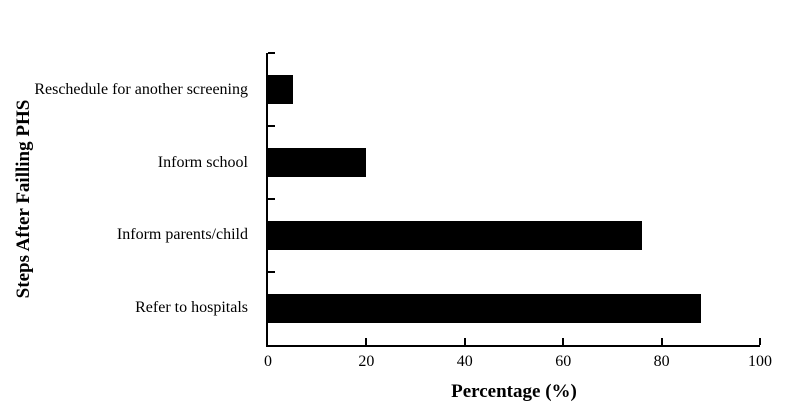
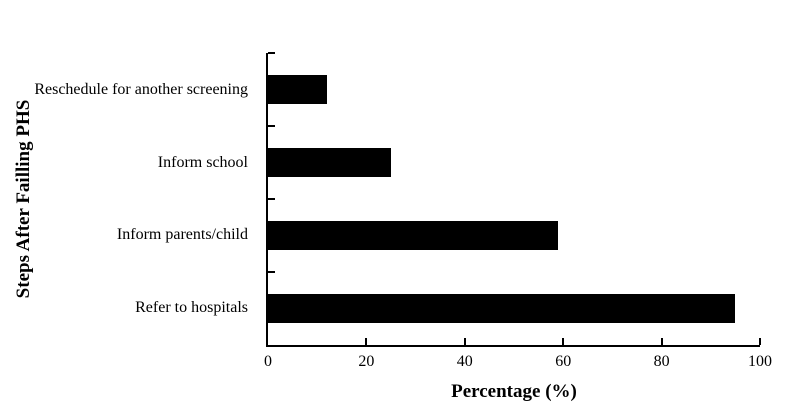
Reschedule for another screening: 5 -> 12
Inform school: 20 -> 25
Inform parents/child: 76 -> 59
Refer to hospitals: 88 -> 95
